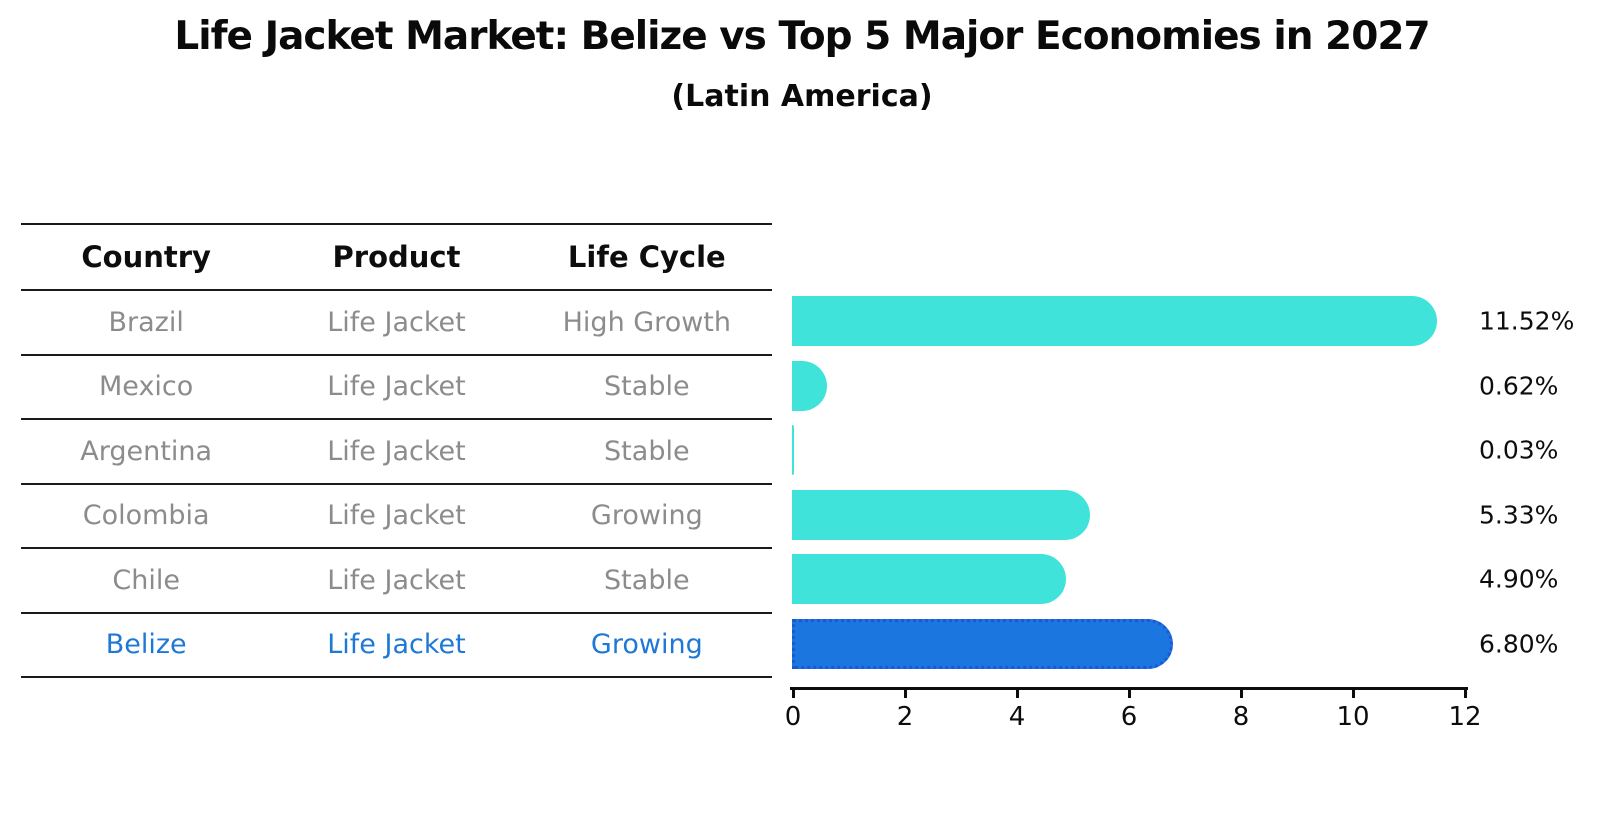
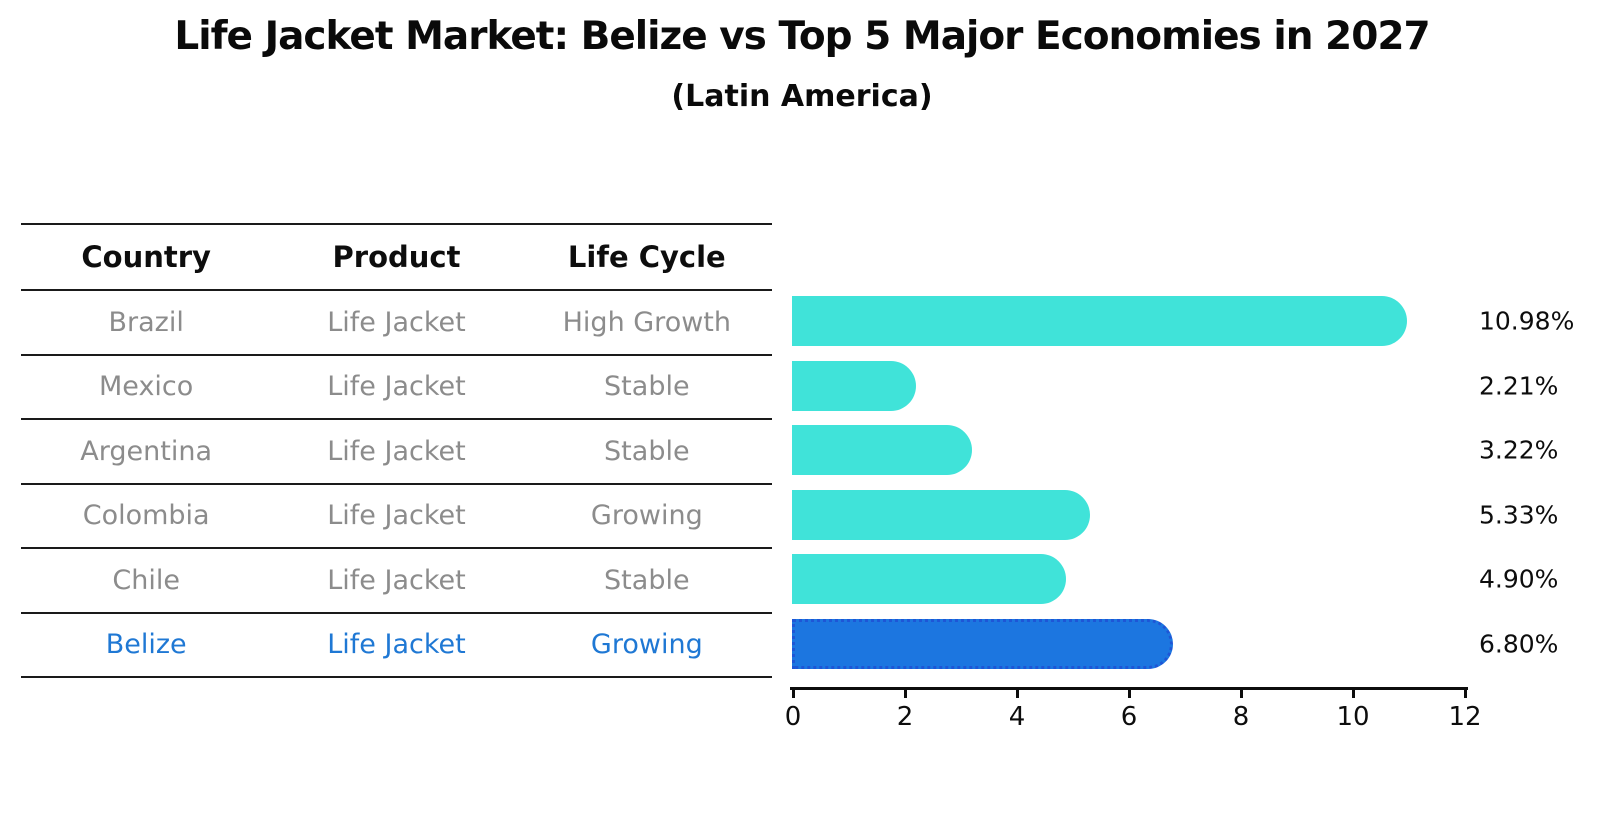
Brazil: 11.52% -> 10.98%
Mexico: 0.62% -> 2.21%
Argentina: 0.03% -> 3.22%
